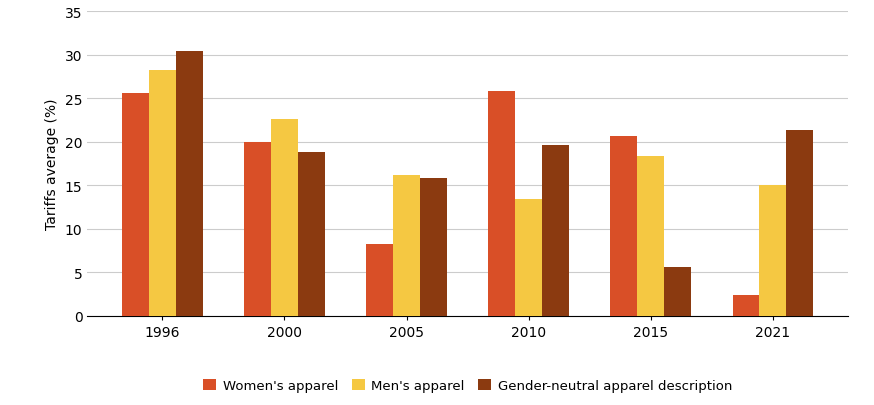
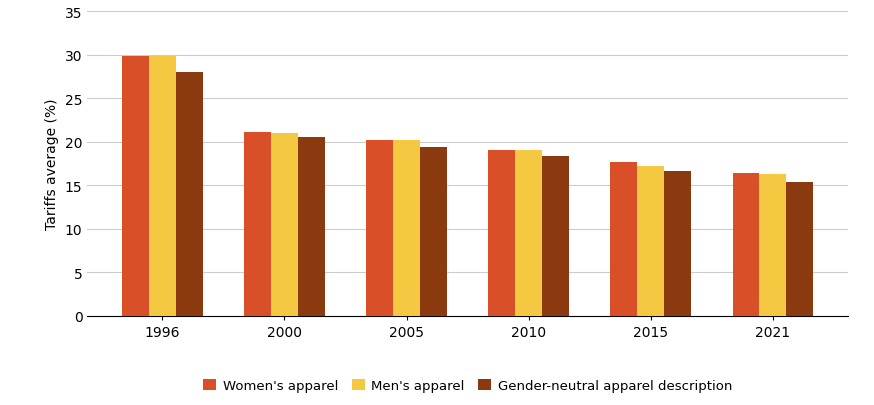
Women's apparel/1996: 25.6 -> 29.9
Men's apparel/1996: 28.2 -> 29.9
Gender-neutral apparel description/1996: 30.4 -> 28.0
Women's apparel/2000: 20.0 -> 21.1
Men's apparel/2000: 22.6 -> 21.0
Gender-neutral apparel description/2000: 18.8 -> 20.5
Women's apparel/2005: 8.2 -> 20.2
Men's apparel/2005: 16.2 -> 20.2
Gender-neutral apparel description/2005: 15.8 -> 19.4
Women's apparel/2010: 25.8 -> 19.1
Men's apparel/2010: 13.4 -> 19.0
Gender-neutral apparel description/2010: 19.6 -> 18.3
Women's apparel/2015: 20.6 -> 17.7
Men's apparel/2015: 18.4 -> 17.2
Gender-neutral apparel description/2015: 5.6 -> 16.6
Women's apparel/2021: 2.4 -> 16.4
Men's apparel/2021: 15.0 -> 16.3
Gender-neutral apparel description/2021: 21.4 -> 15.4
